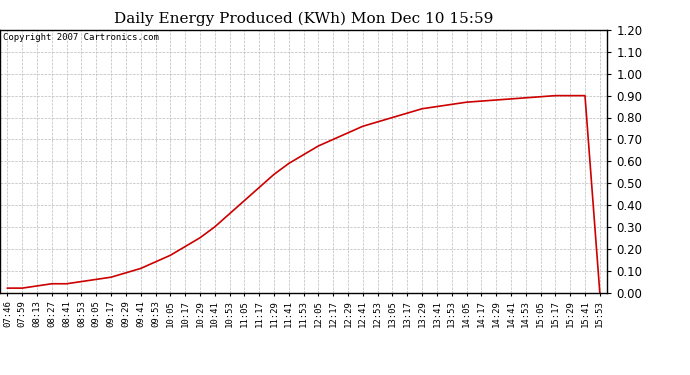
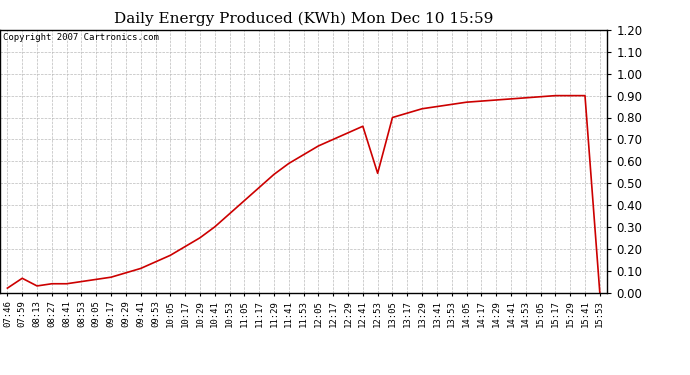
07:59: 0.020 -> 0.065
12:53: 0.780 -> 0.545
